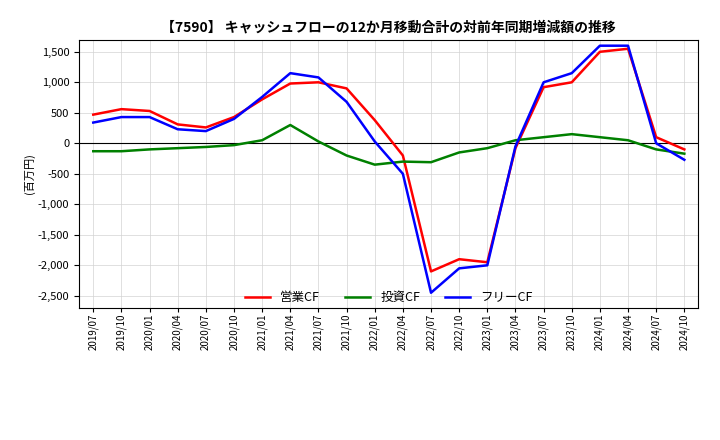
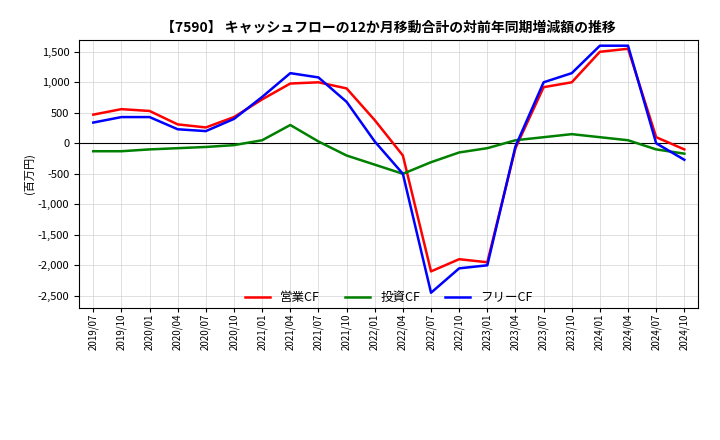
投資CF/2022/04: -300 -> -500
